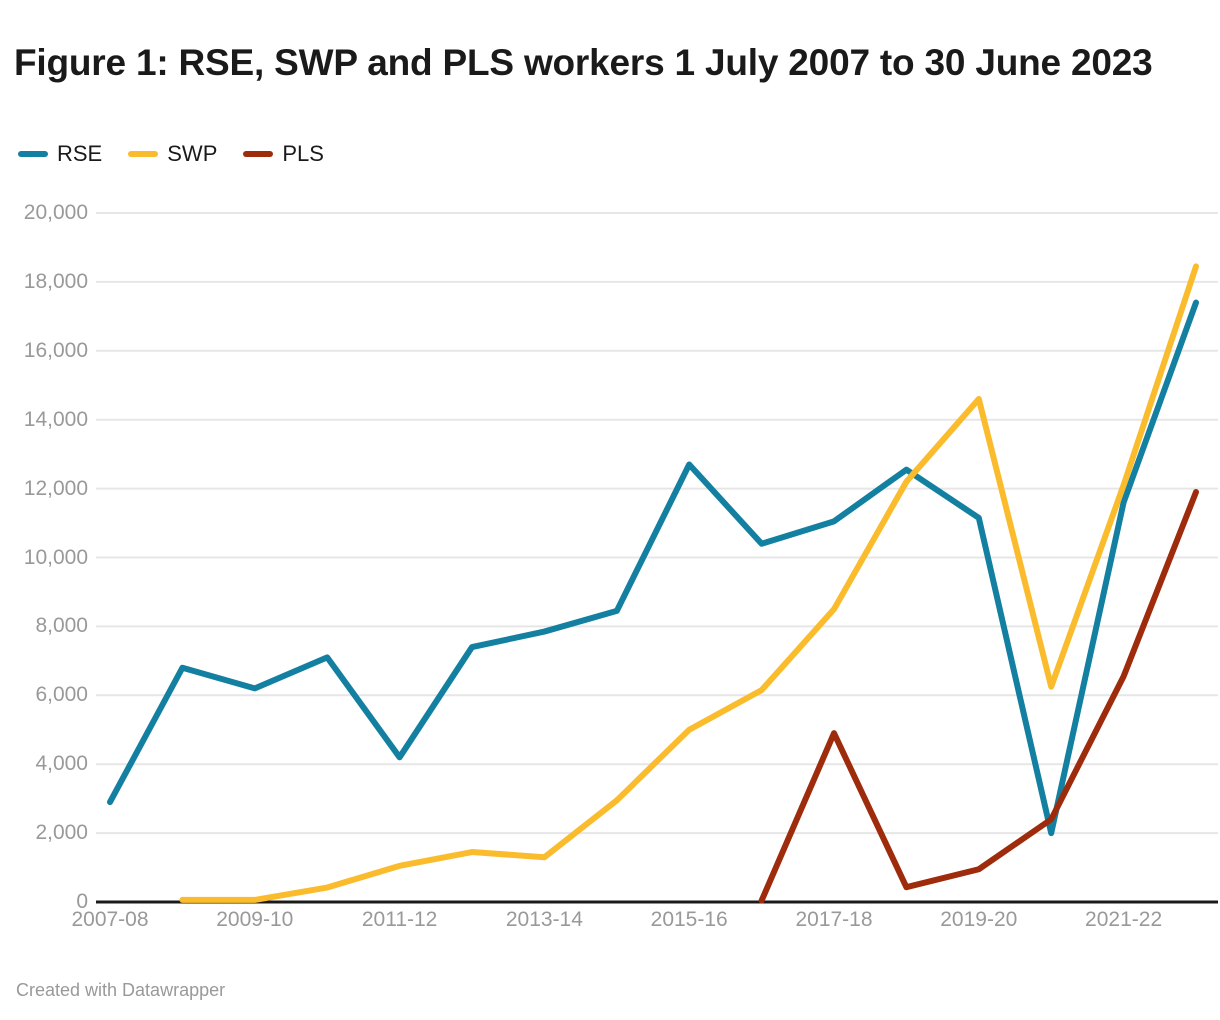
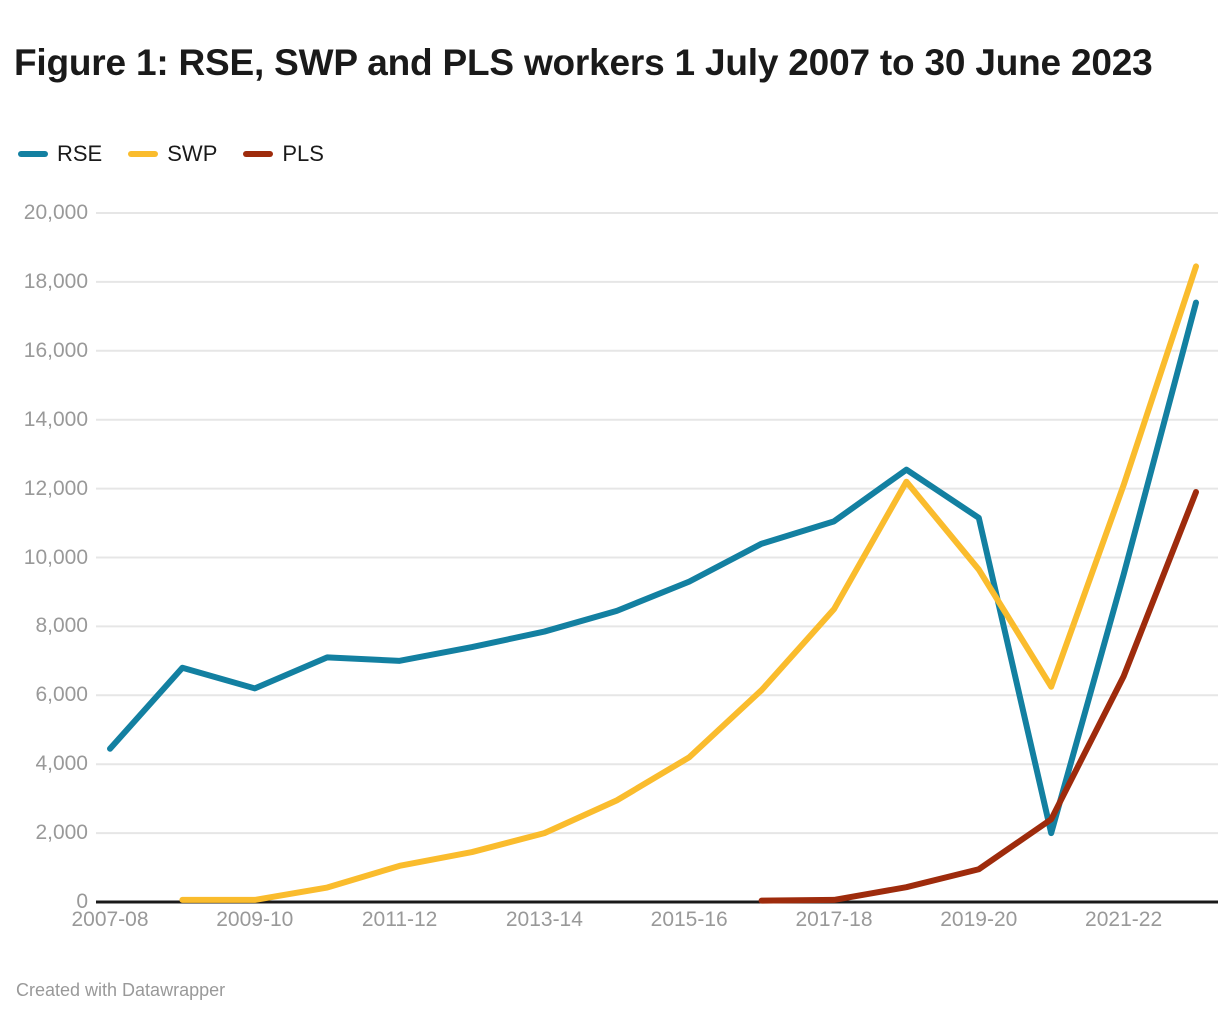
RSE/2007-08: 2900 -> 4400
RSE/2011-12: 4200 -> 7000
SWP/2013-14: 1300 -> 2000
RSE/2015-16: 12700 -> 9300
SWP/2015-16: 5000 -> 4200
PLS/2017-18: 4900 -> 100
SWP/2019-20: 14600 -> 9600
RSE/2021-22: 11600 -> 9500
